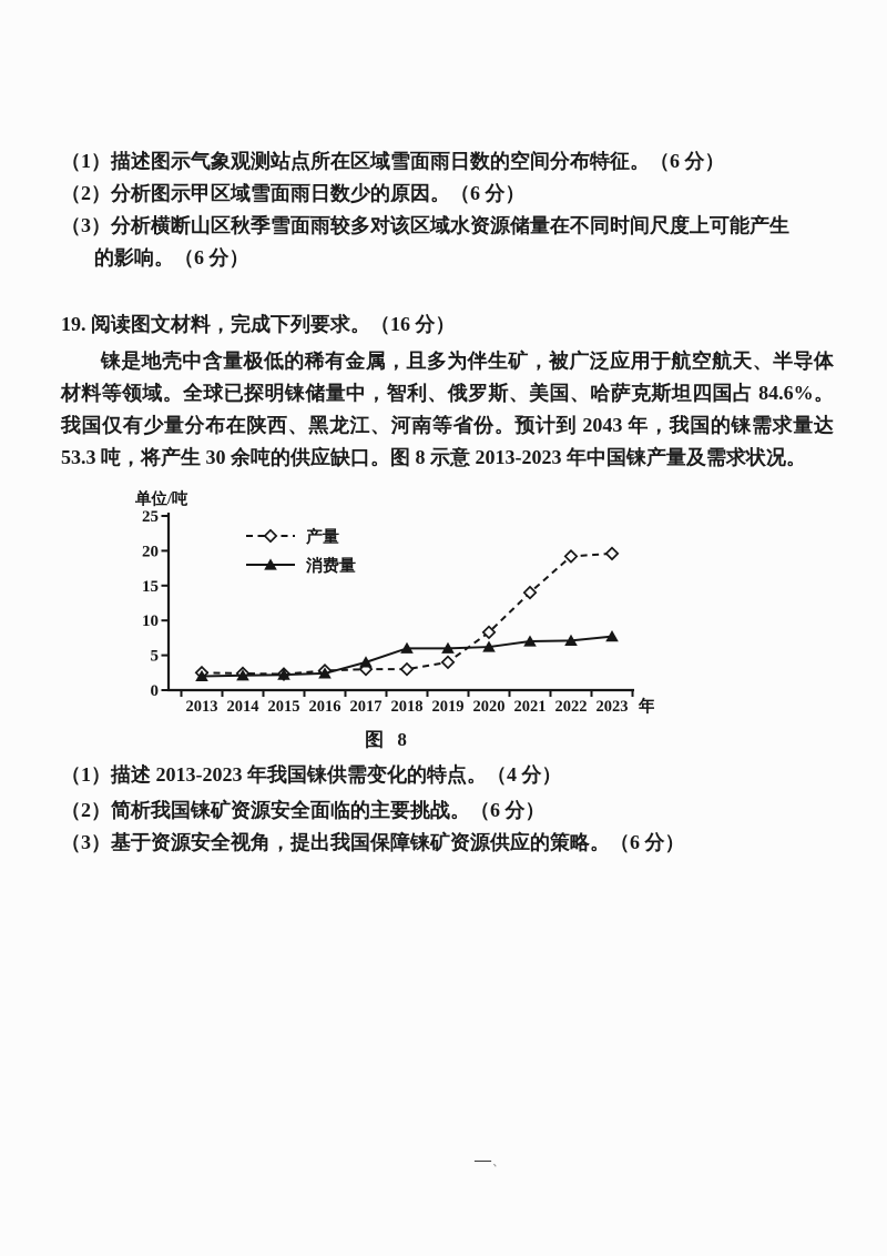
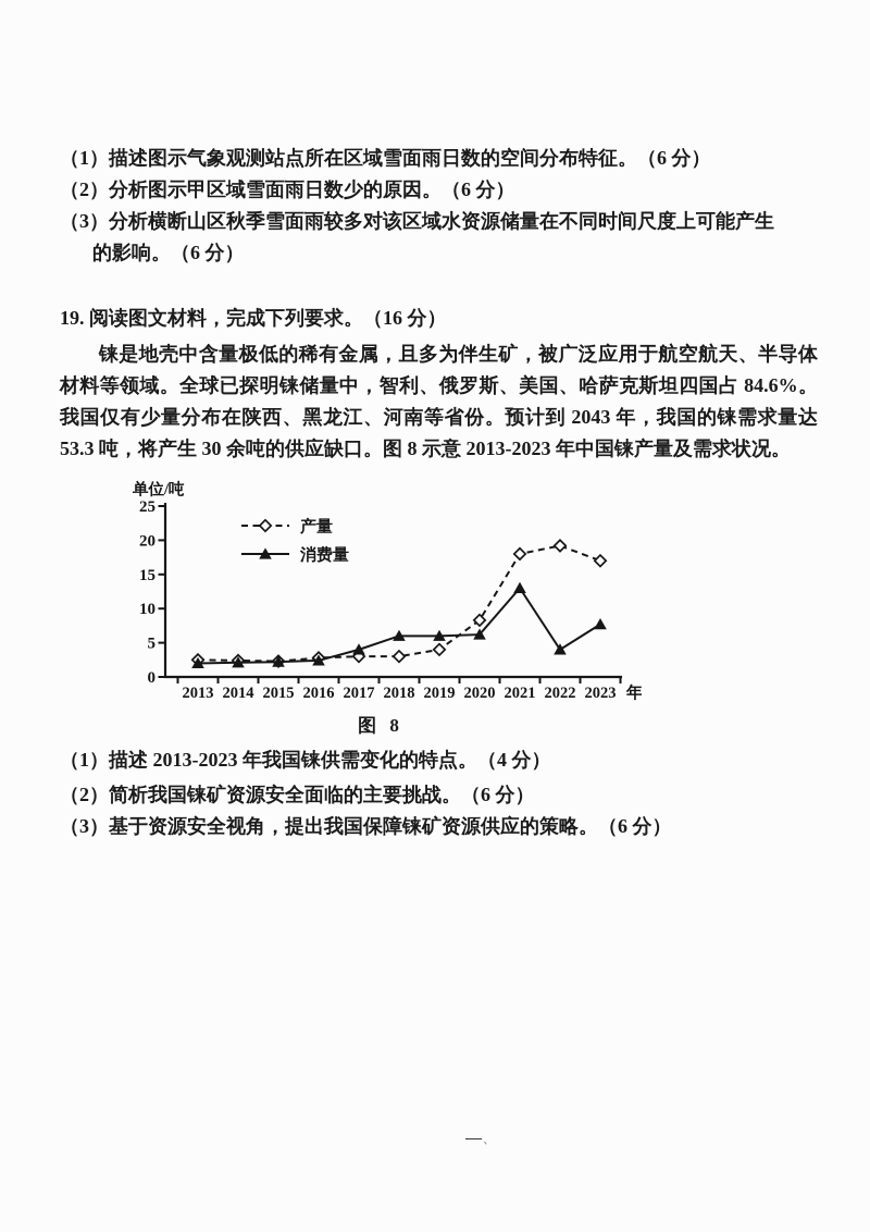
产量/2021: 14 -> 18
消费量/2021: 7 -> 13
消费量/2022: 7 -> 4
产量/2023: 20 -> 17
